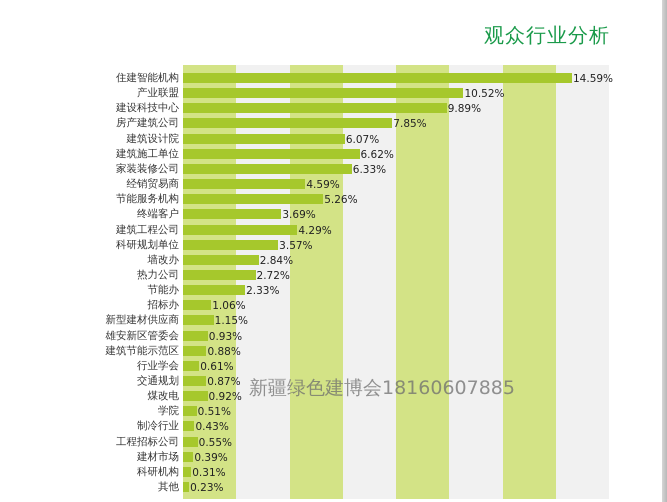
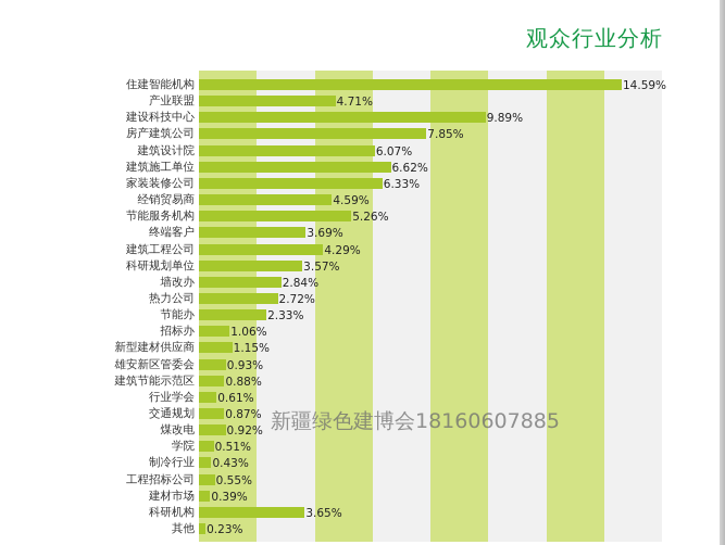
产业联盟: 10.52% -> 4.71%
科研机构: 0.31% -> 3.65%
